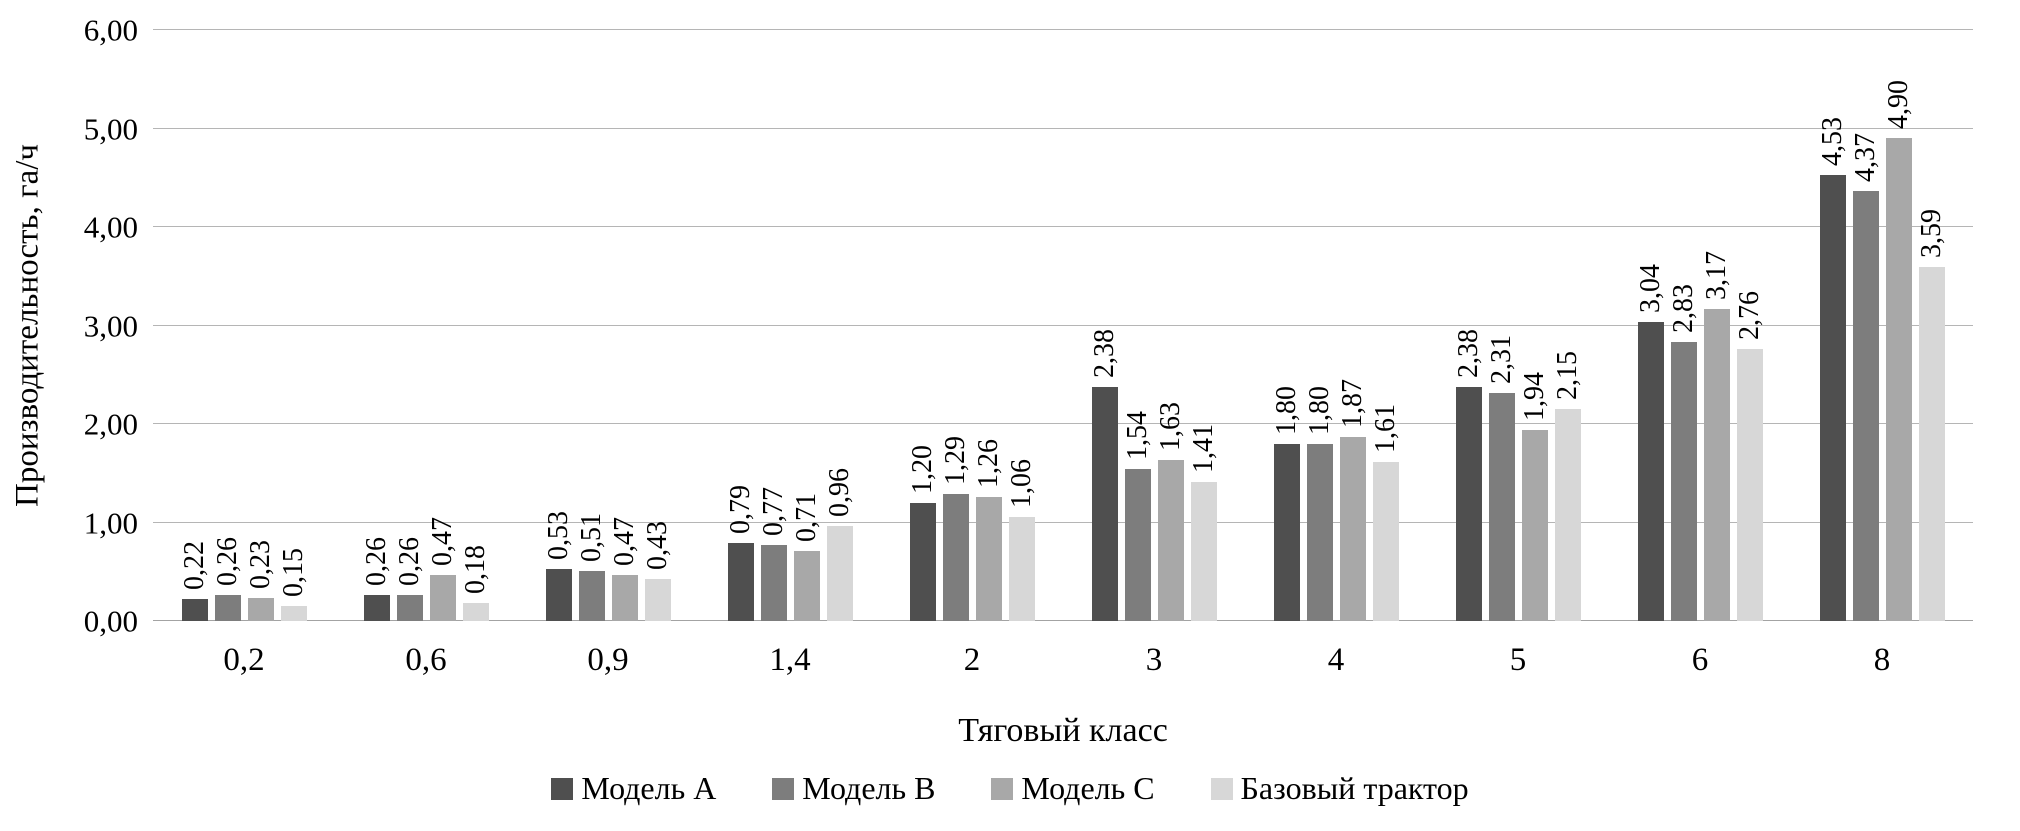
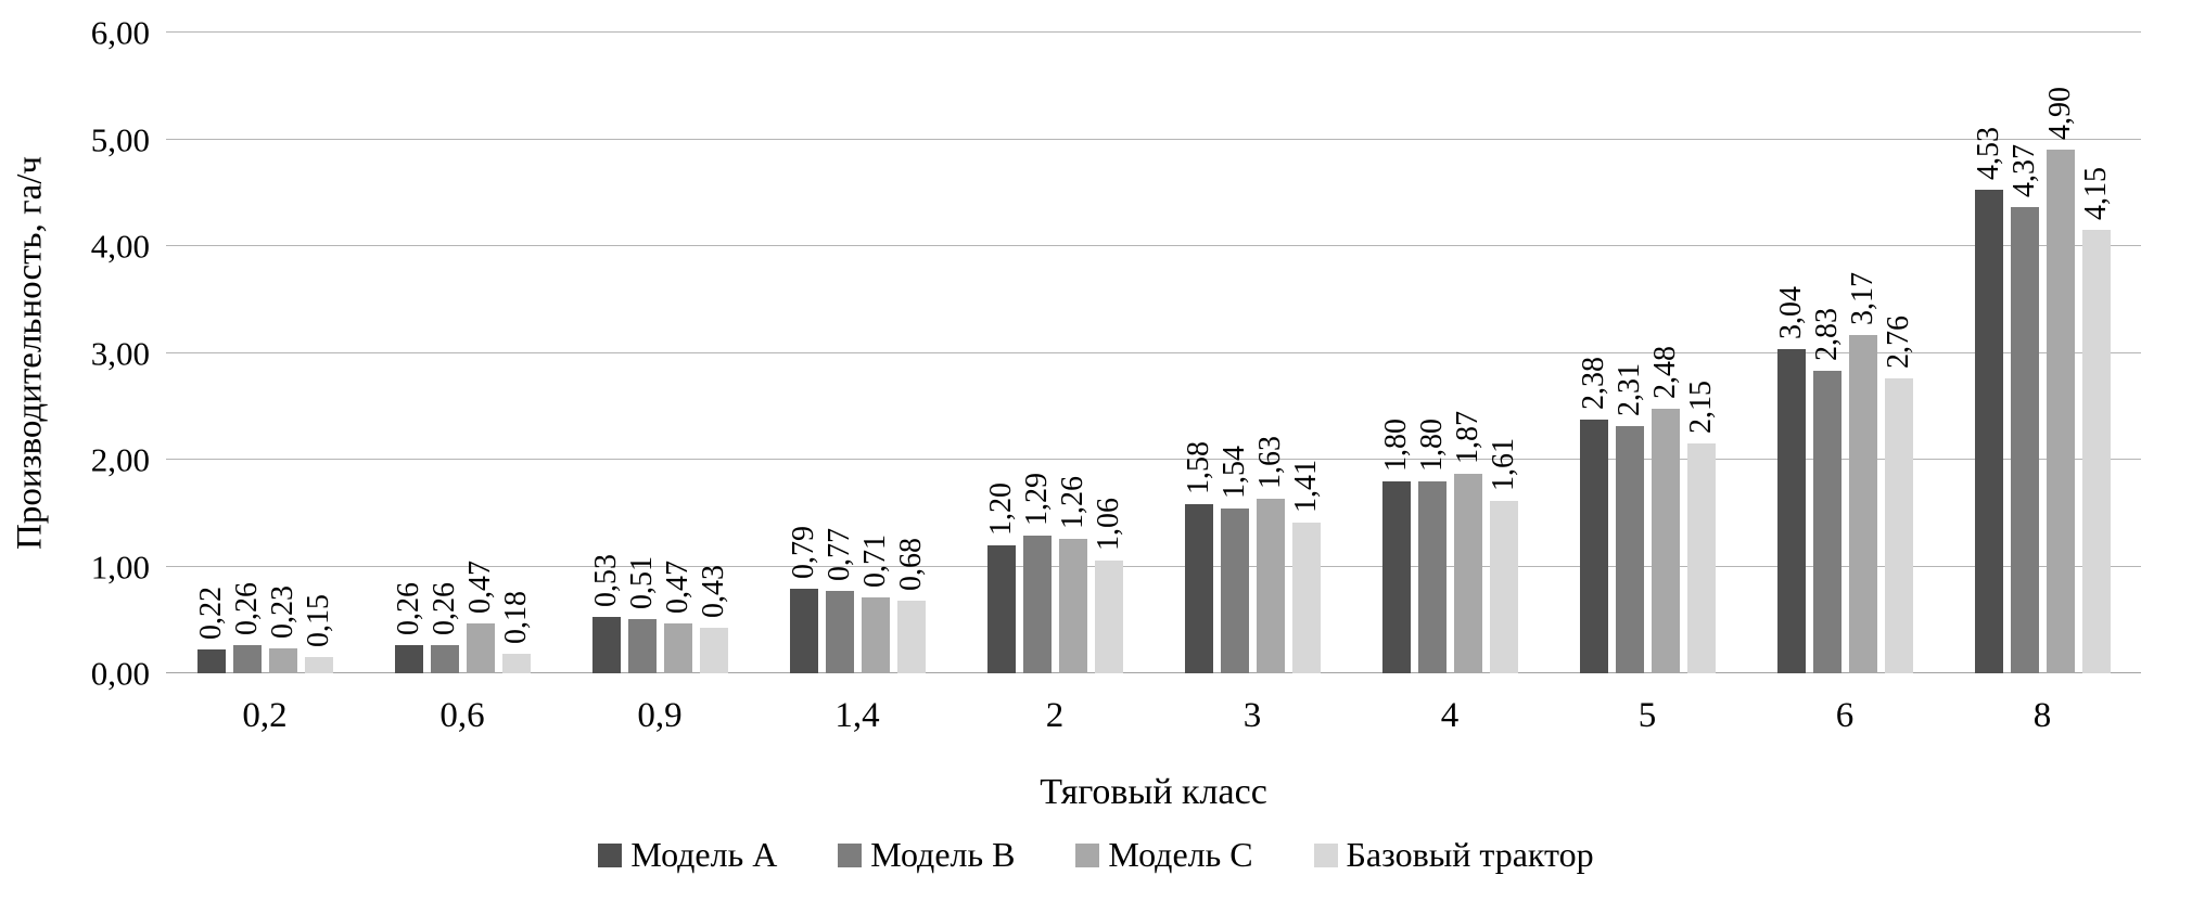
Базовый трактор/1,4: 0,96 -> 0,68
Модель A/3: 2,38 -> 1,58
Модель C/5: 1,94 -> 2,48
Базовый трактор/8: 3,59 -> 4,15
